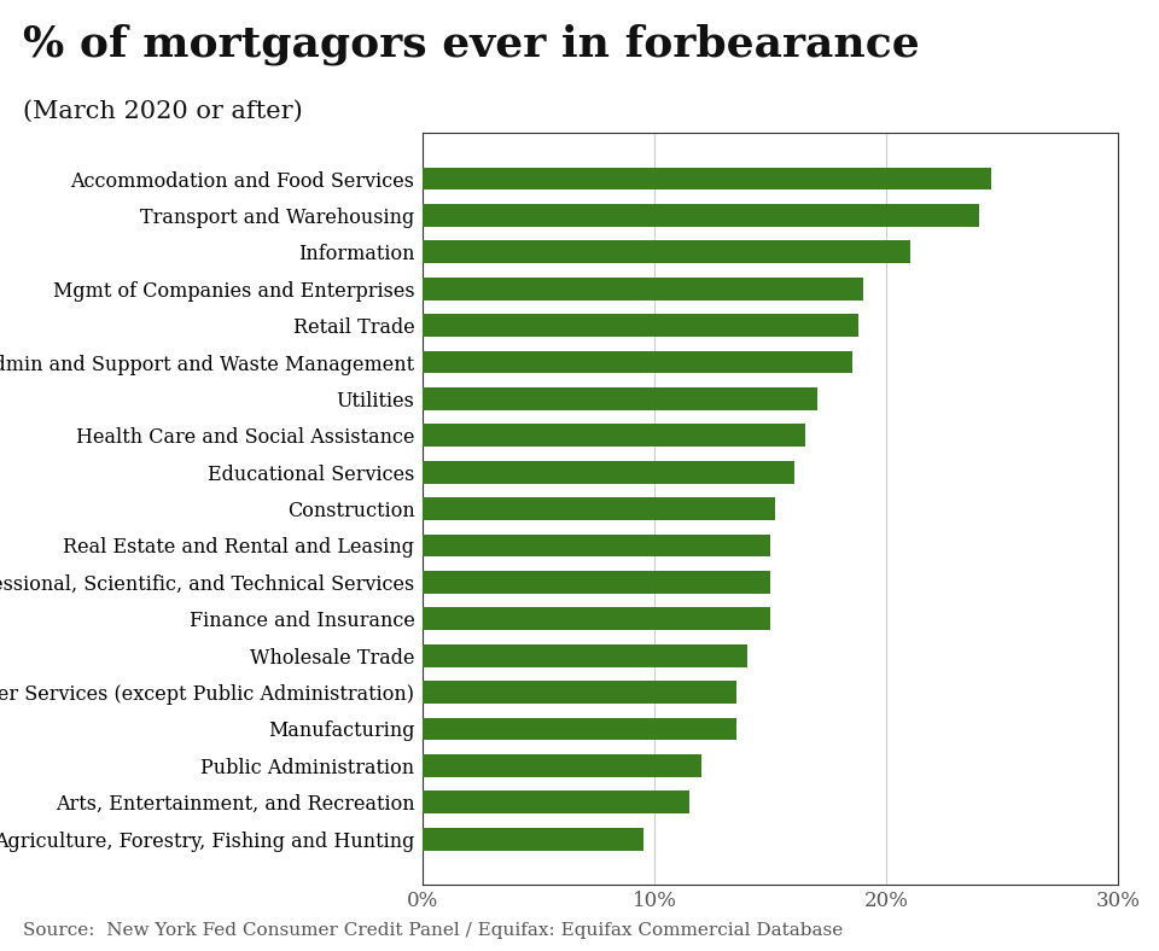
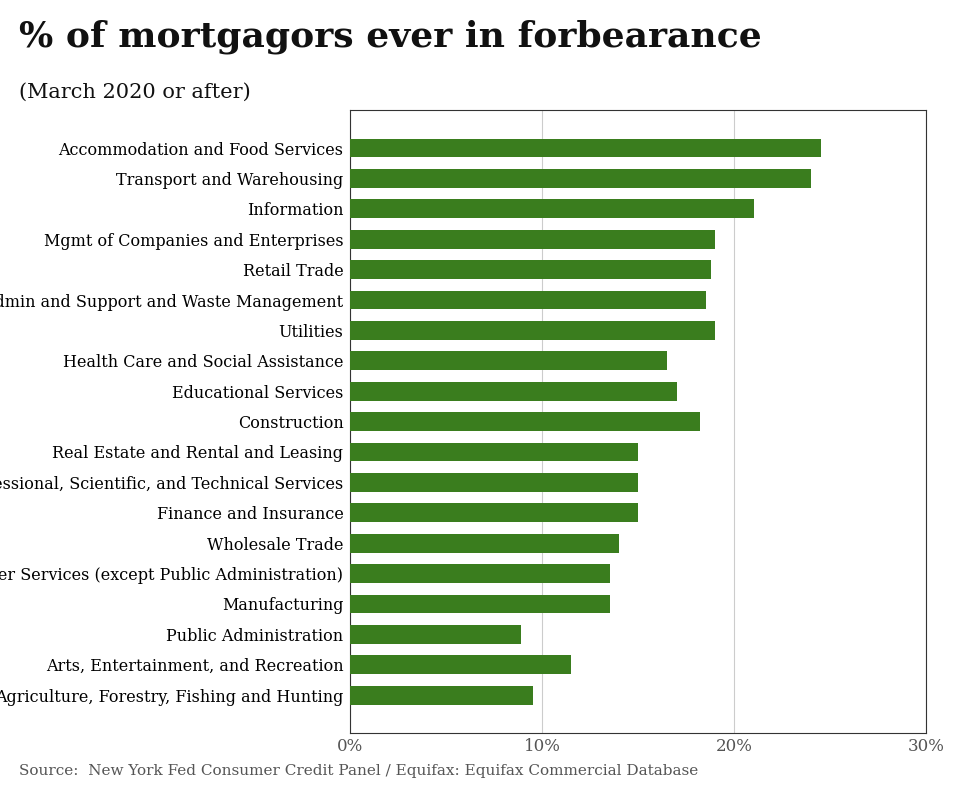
Utilities: 17.0% -> 19.0%
Educational Services: 16.0% -> 17.0%
Construction: 15.2% -> 18.2%
Public Administration: 12.0% -> 8.9%
